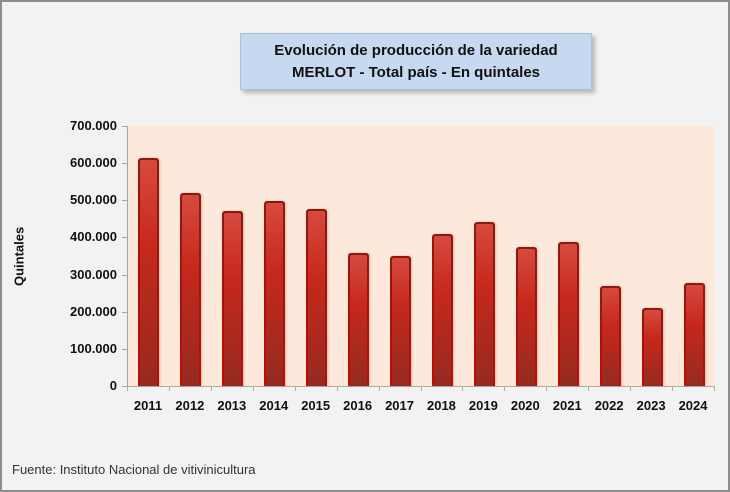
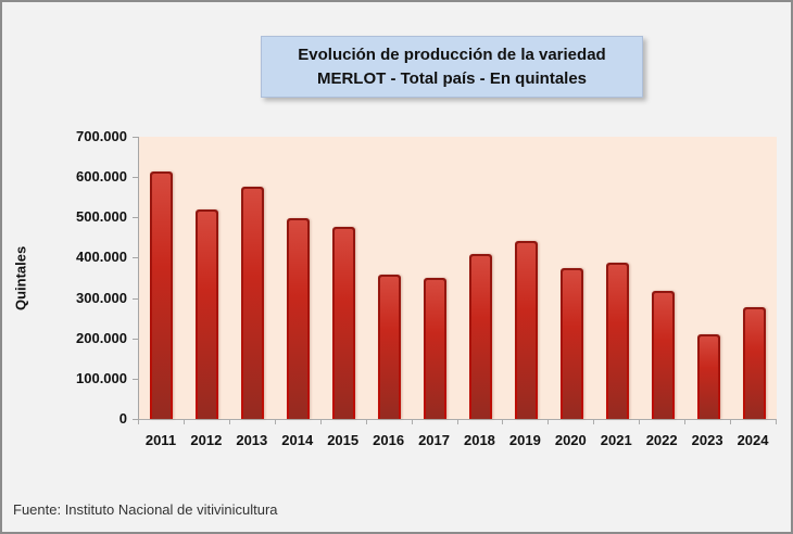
2013: 470000 -> 580000
2022: 270000 -> 320000
